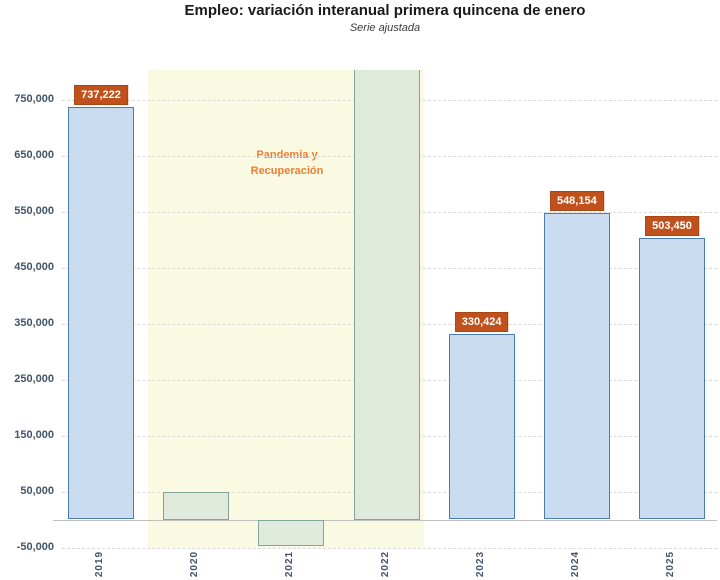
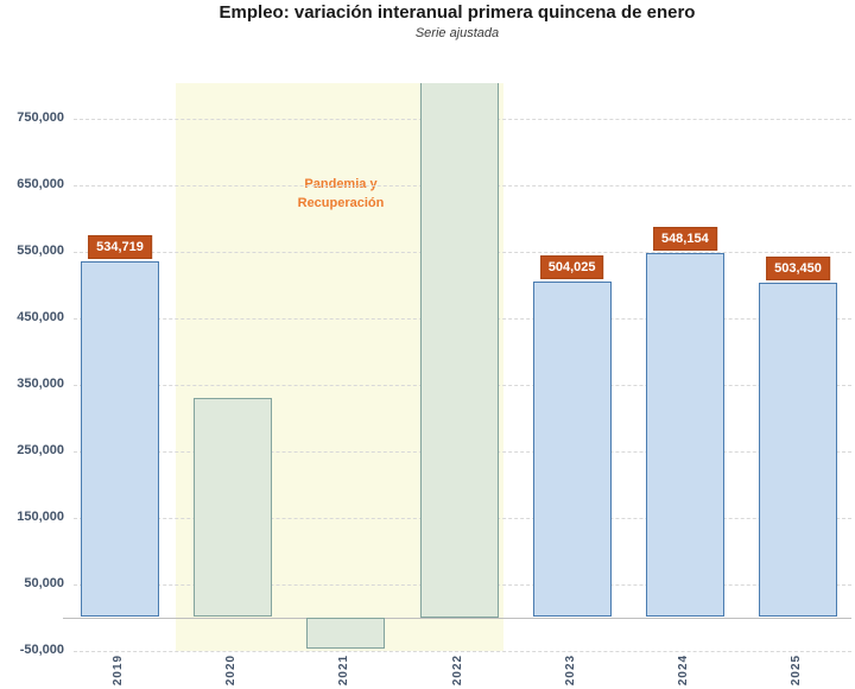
2019: 737,222 -> 534,719
2020: 50000 -> 330000
2023: 330,424 -> 504,025
